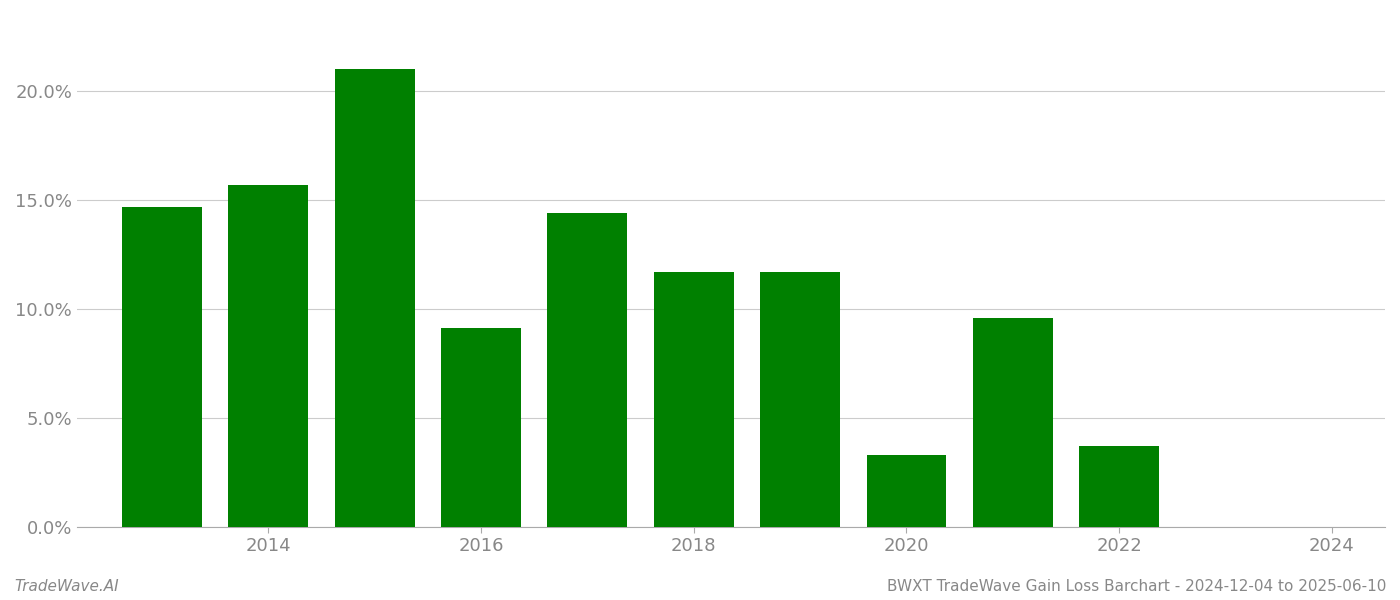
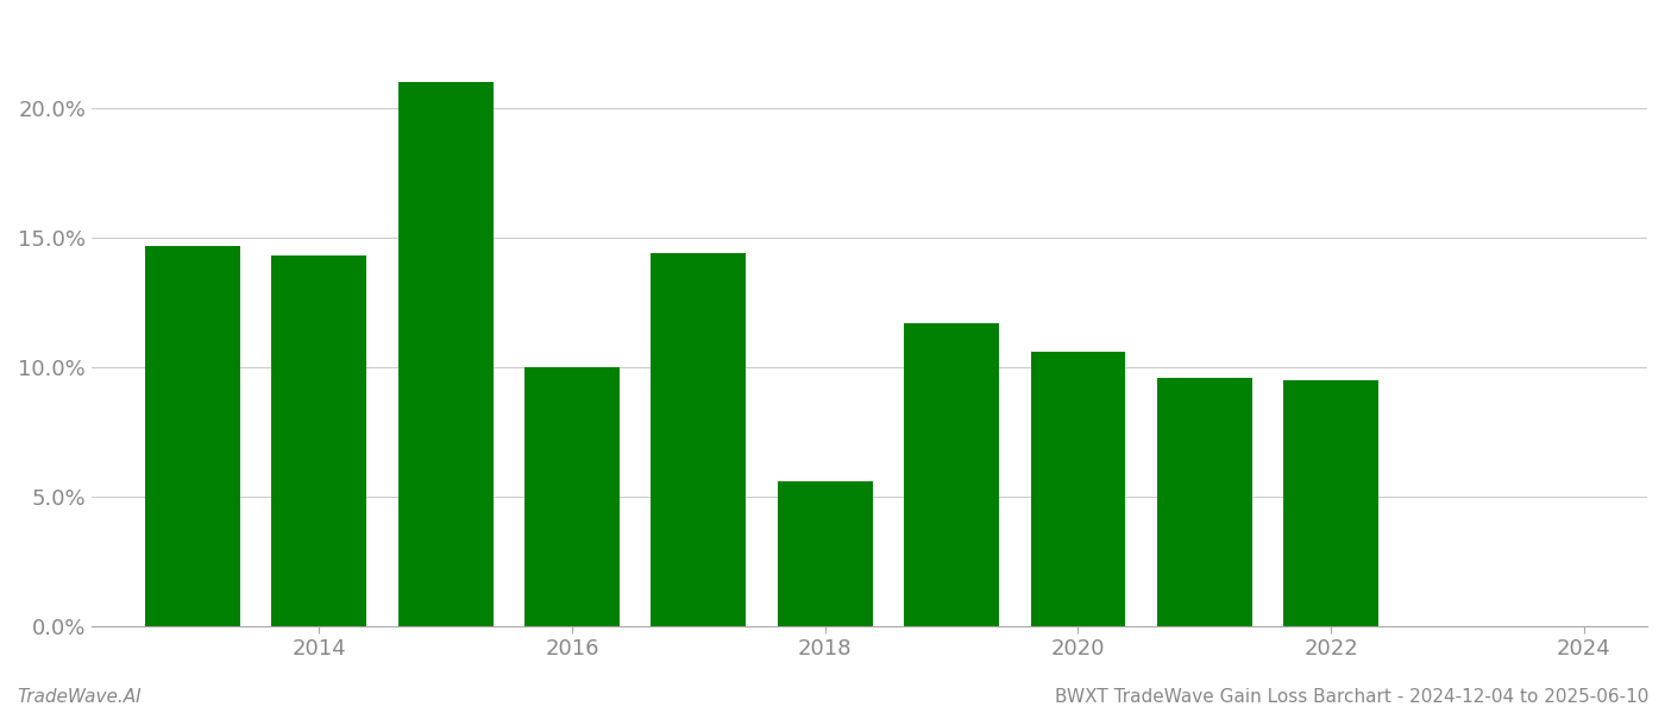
2014: 15.7% -> 14.3%
2016: 9.1% -> 10.0%
2018: 11.7% -> 5.6%
2020: 3.3% -> 10.6%
2022: 3.7% -> 9.5%
